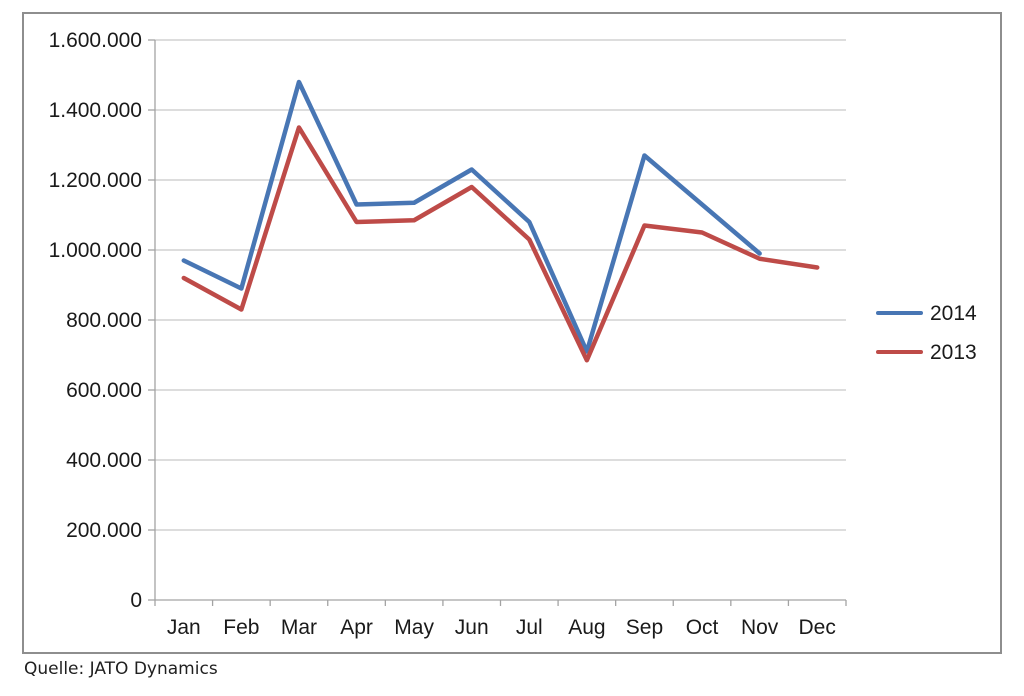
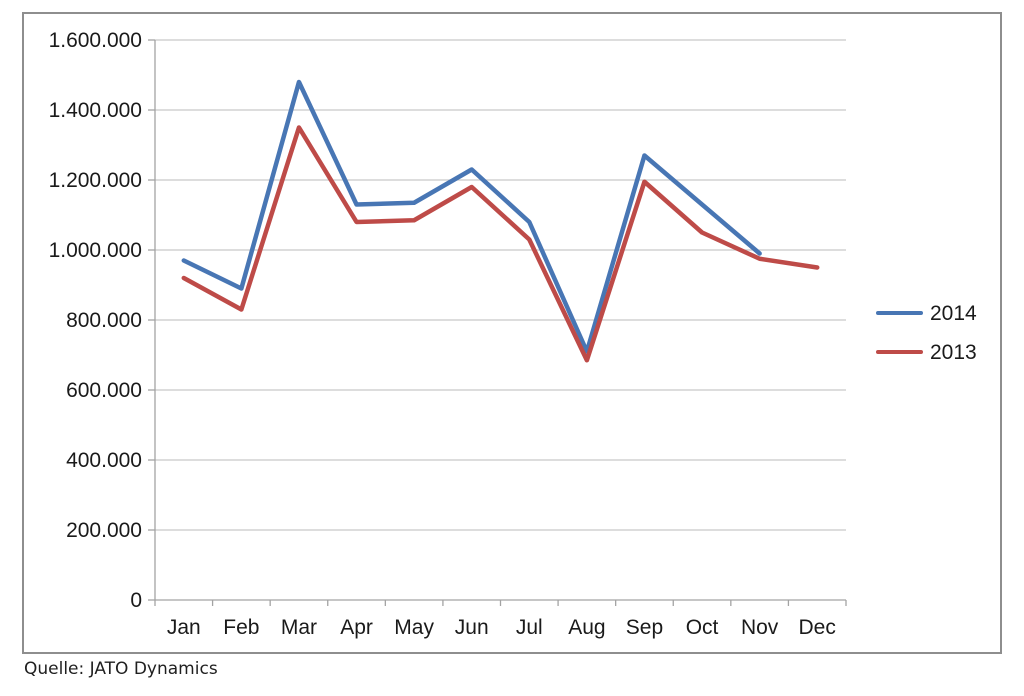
2013/Sep: 1070000 -> 1200000
